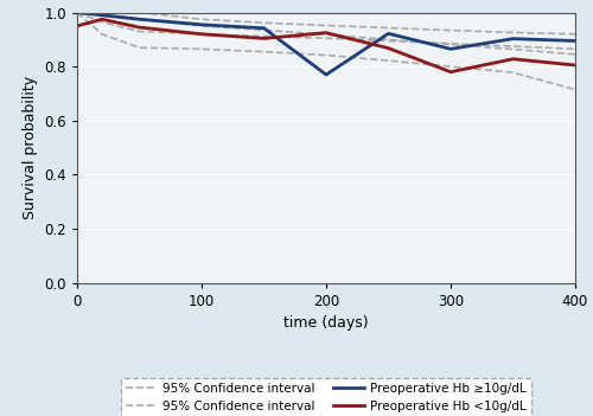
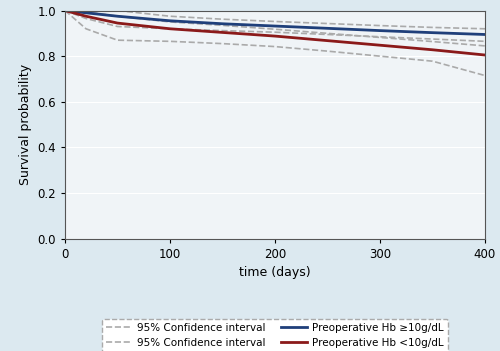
Preoperative Hb <10g/dL/0: 0.950 -> 1.000
Preoperative Hb ≥10g/dL/200: 0.770 -> 0.932
Preoperative Hb <10g/dL/200: 0.925 -> 0.888
Preoperative Hb ≥10g/dL/300: 0.865 -> 0.912
Preoperative Hb <10g/dL/300: 0.780 -> 0.848
